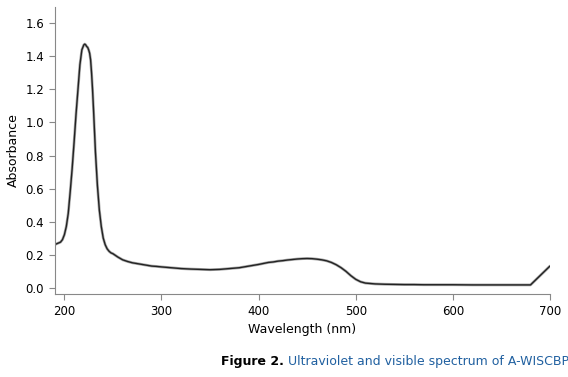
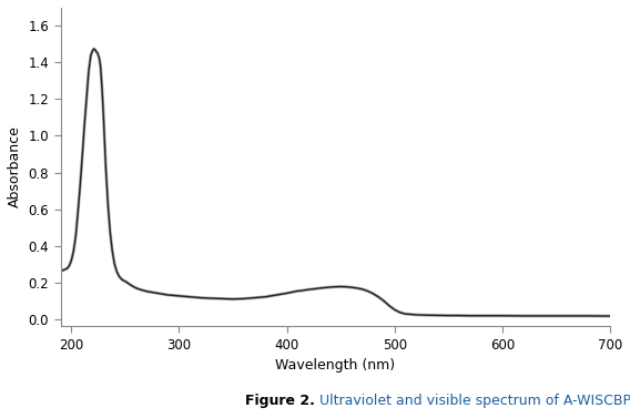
700: 0.13 -> 0.01
